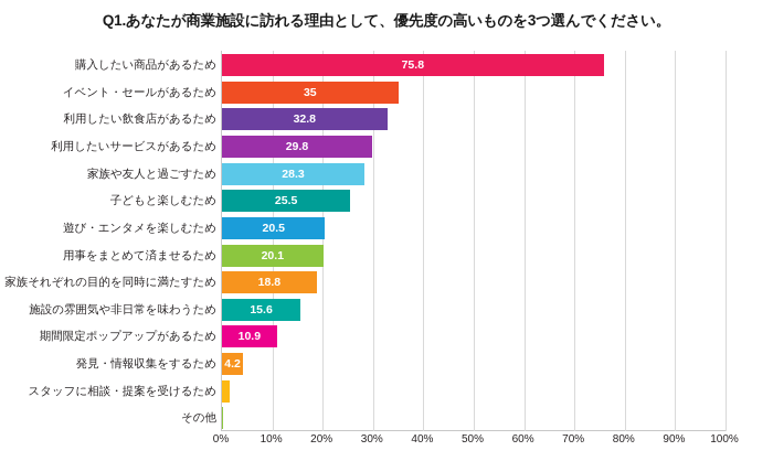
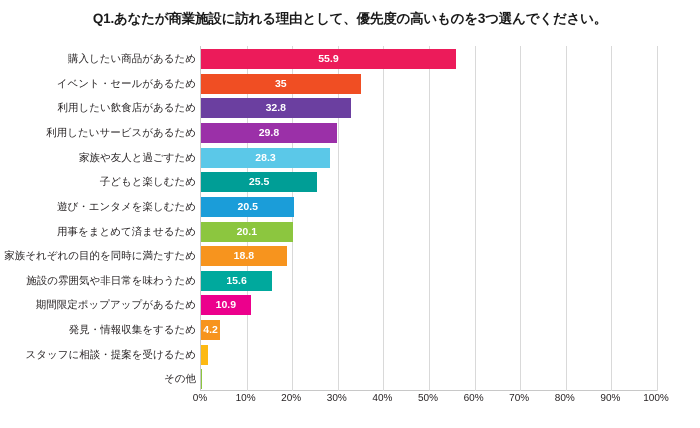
購入したい商品があるため: 75.8 -> 55.9
